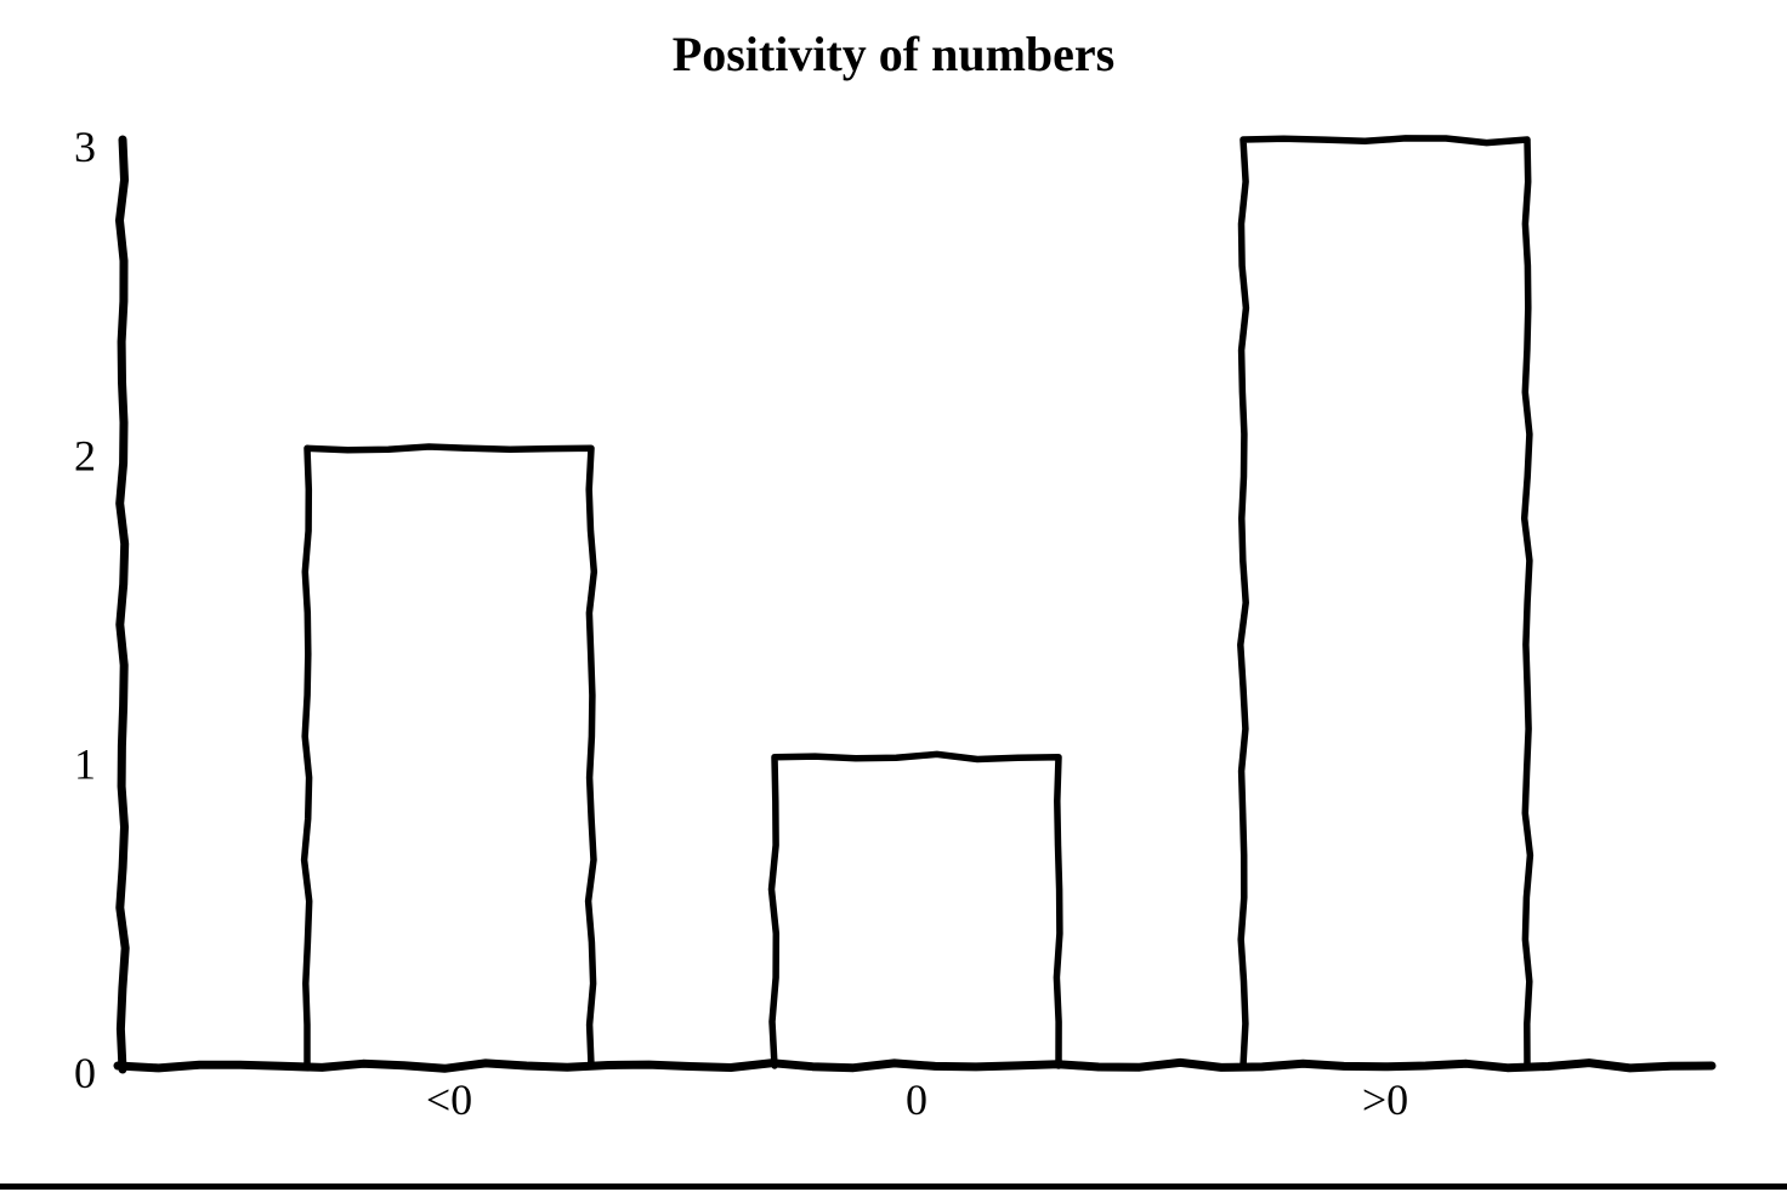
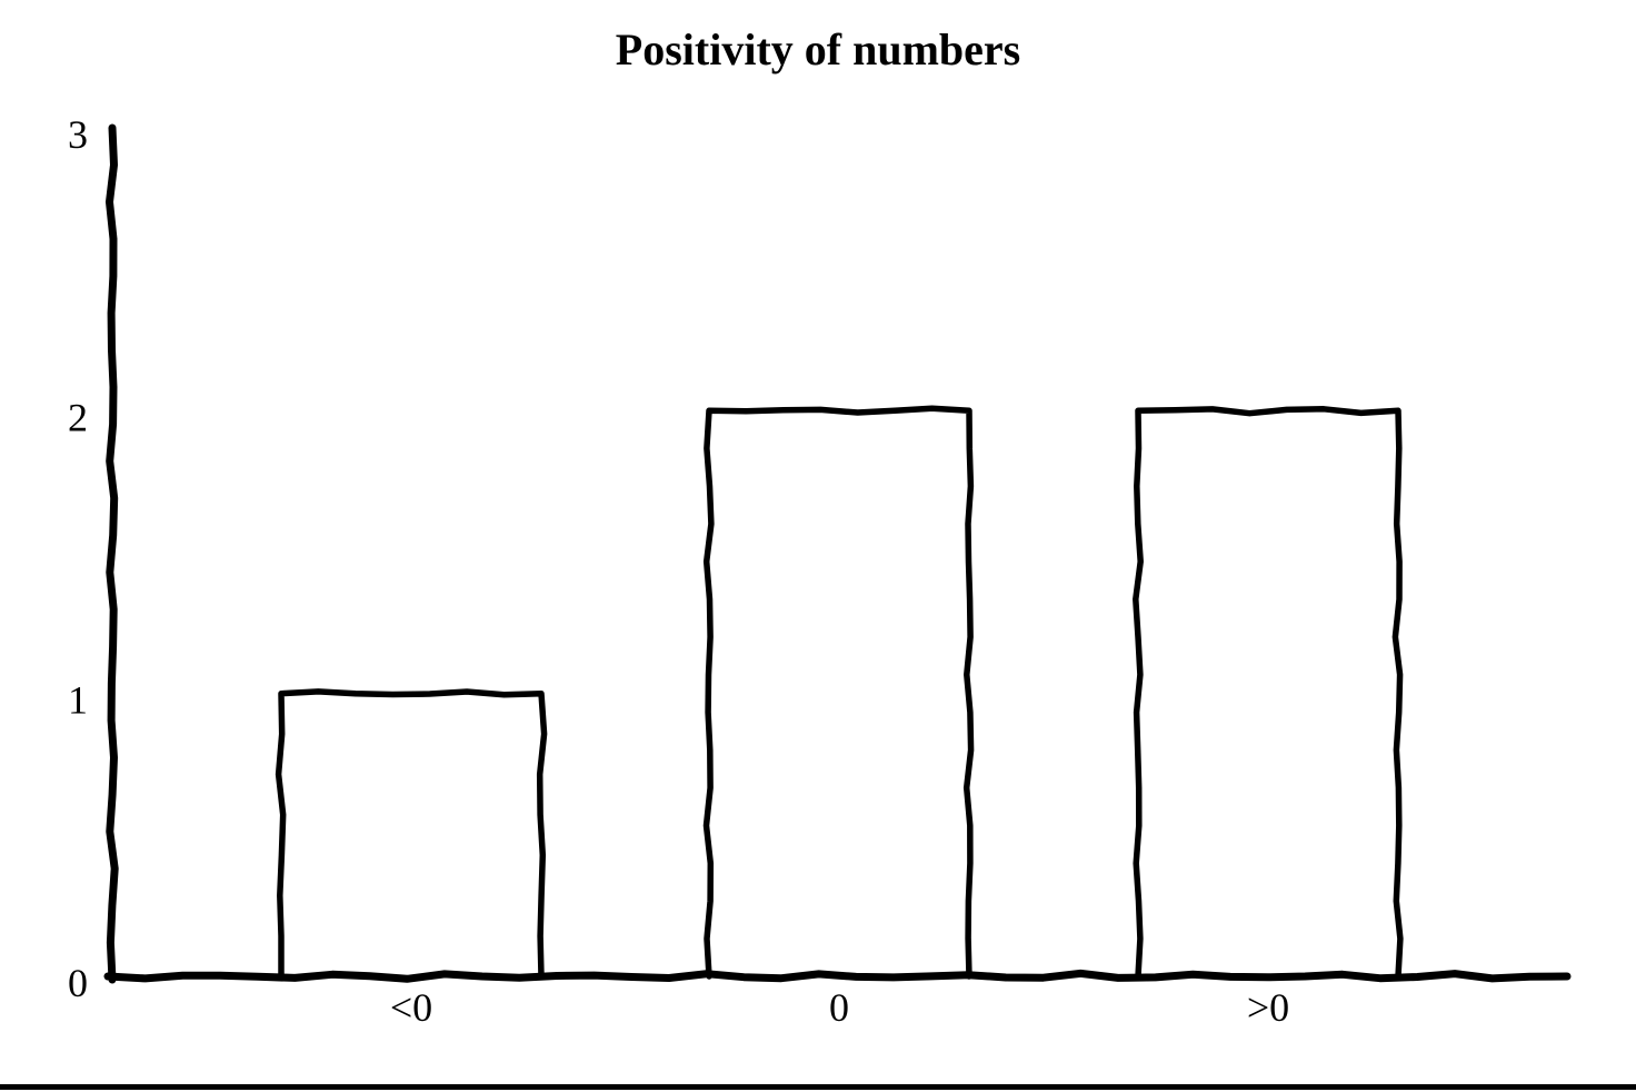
<0: 2 -> 1
0: 1 -> 2
>0: 3 -> 2
